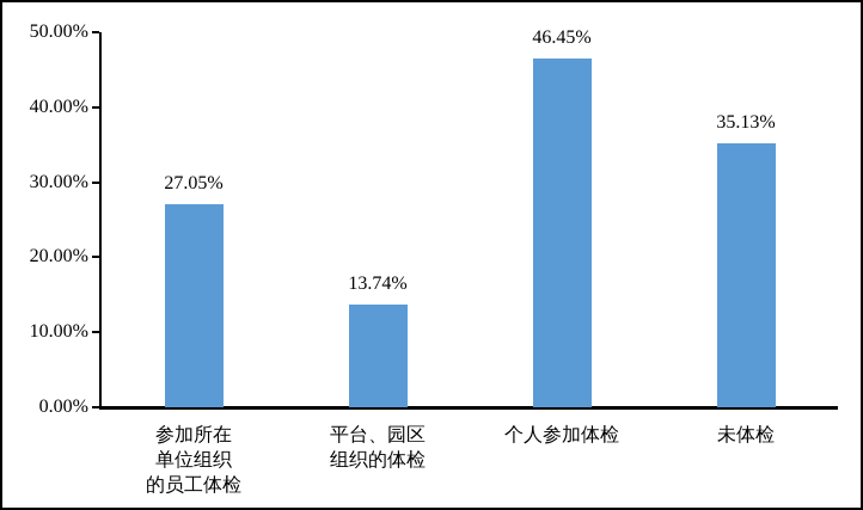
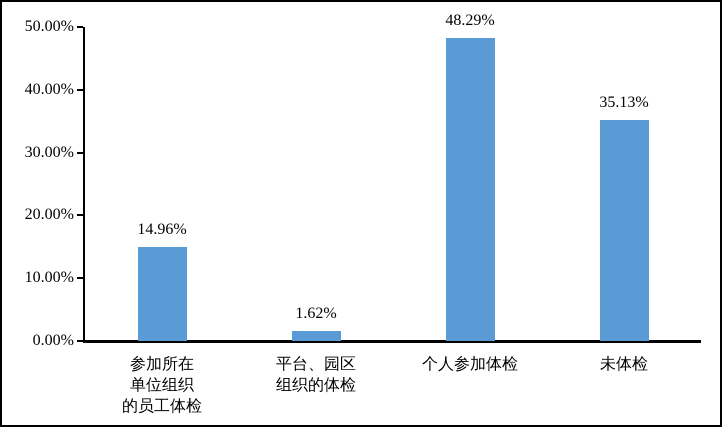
参加所在 单位组织 的员工体检: 27.05% -> 14.96%
平台、园区 组织的体检: 13.74% -> 1.62%
个人参加体检: 46.45% -> 48.29%
